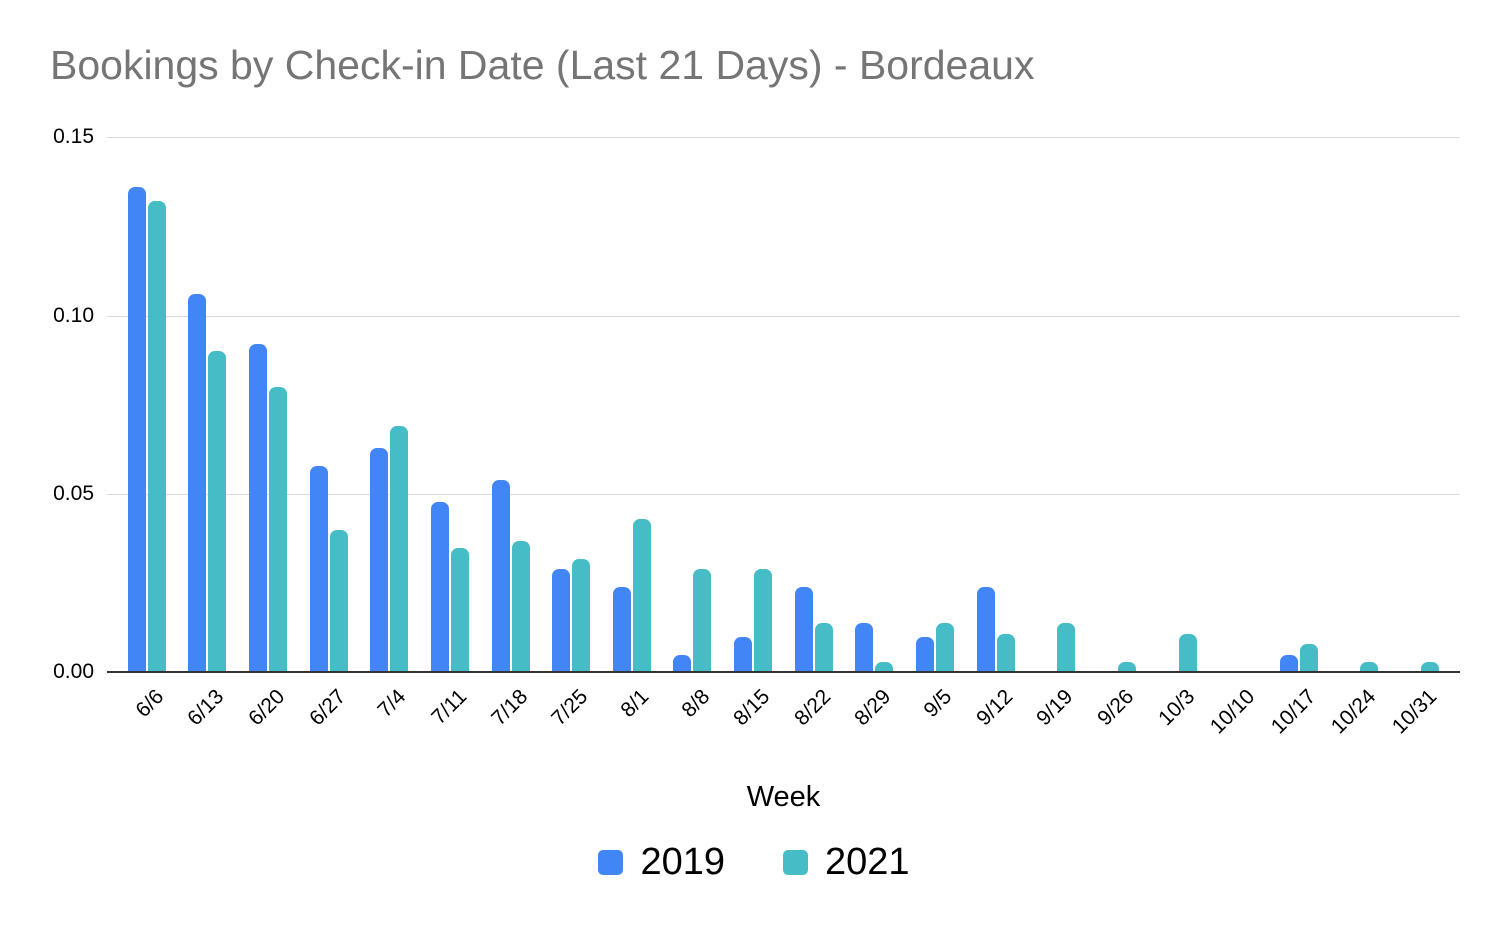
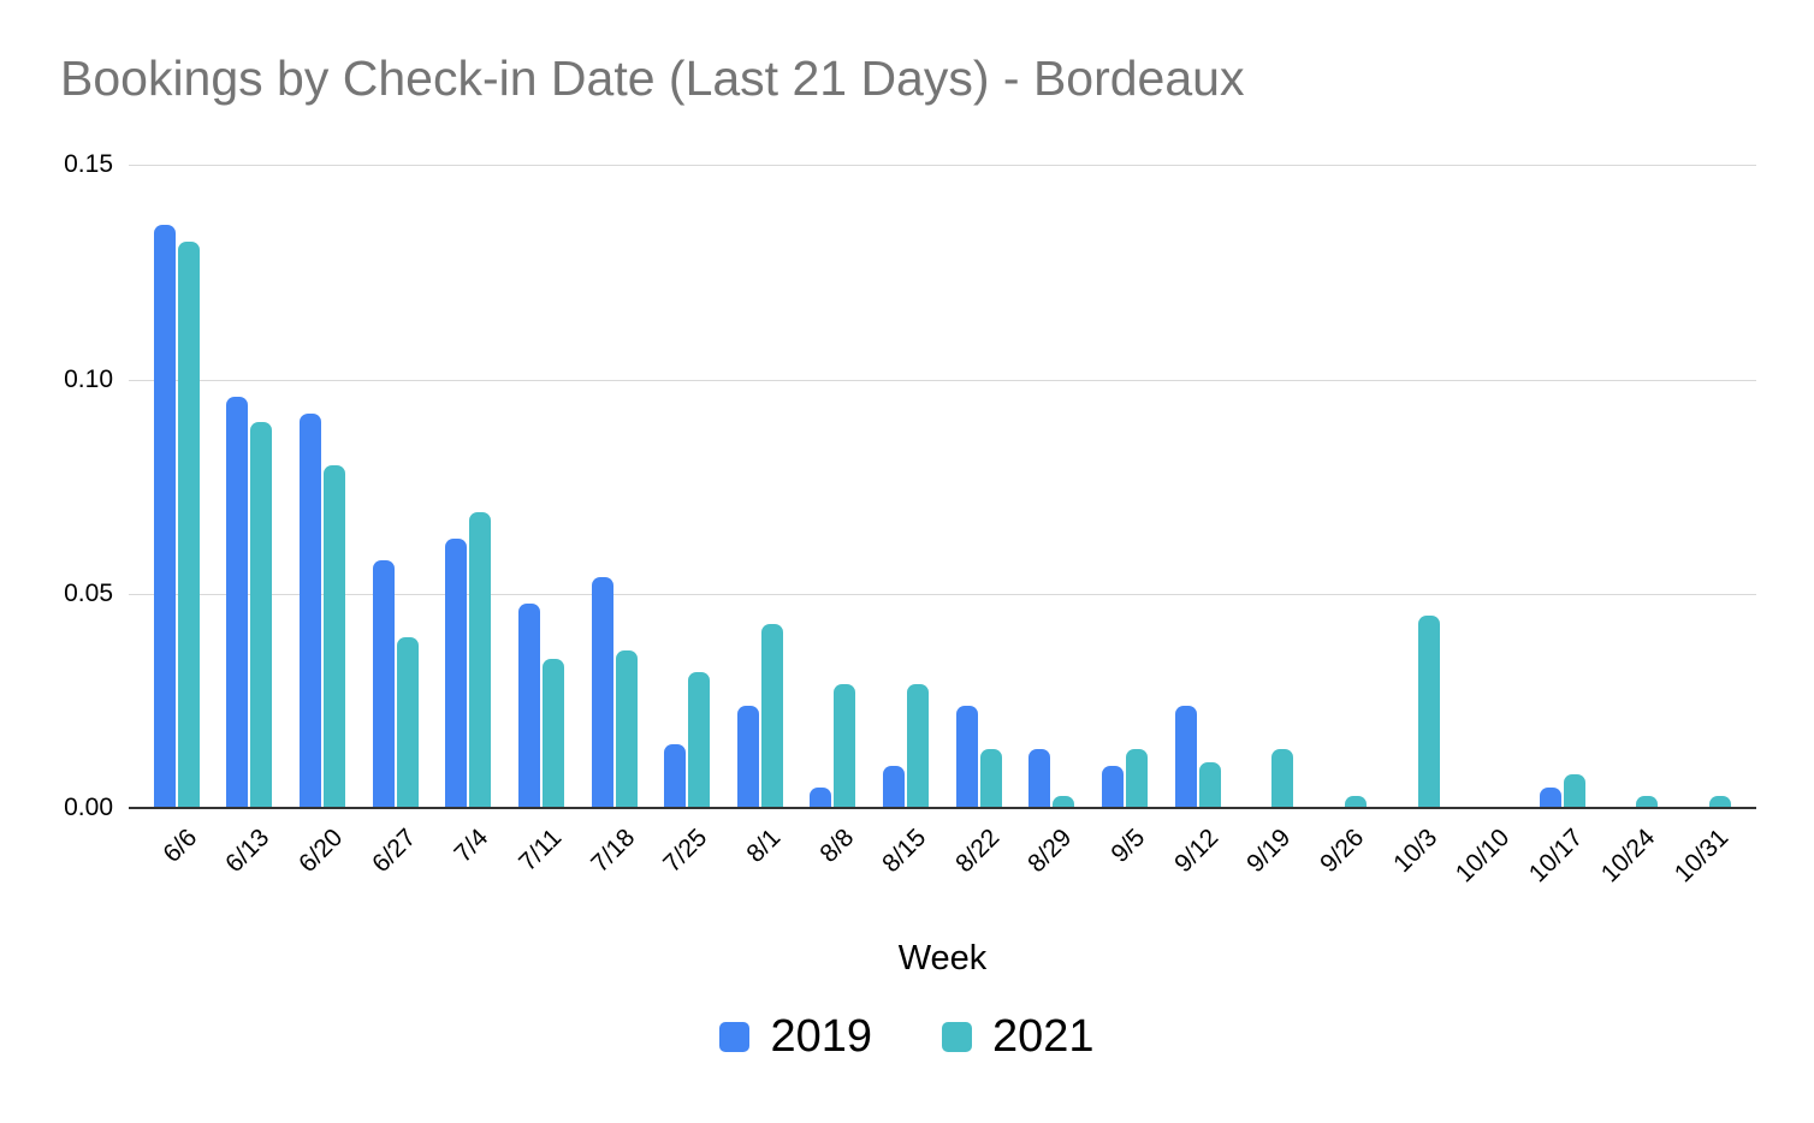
2019/6/13: 0.106 -> 0.096
2019/7/25: 0.029 -> 0.015
2021/10/3: 0.011 -> 0.045
